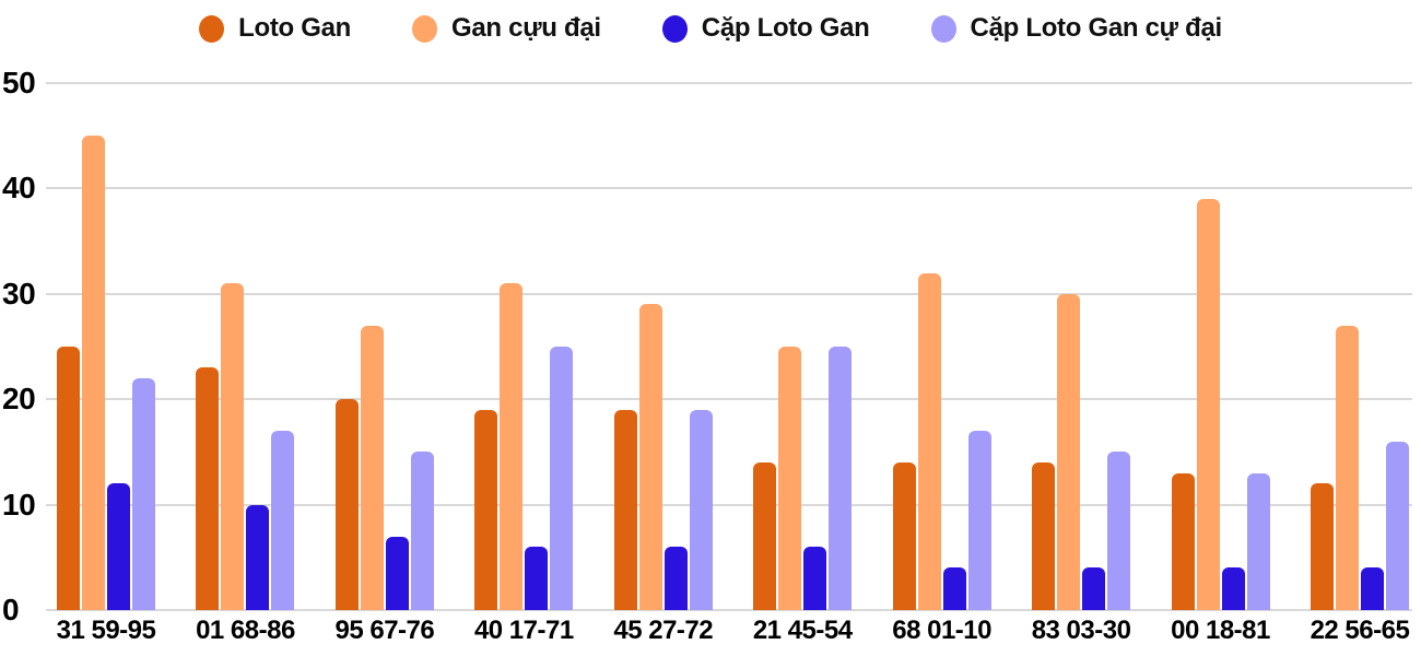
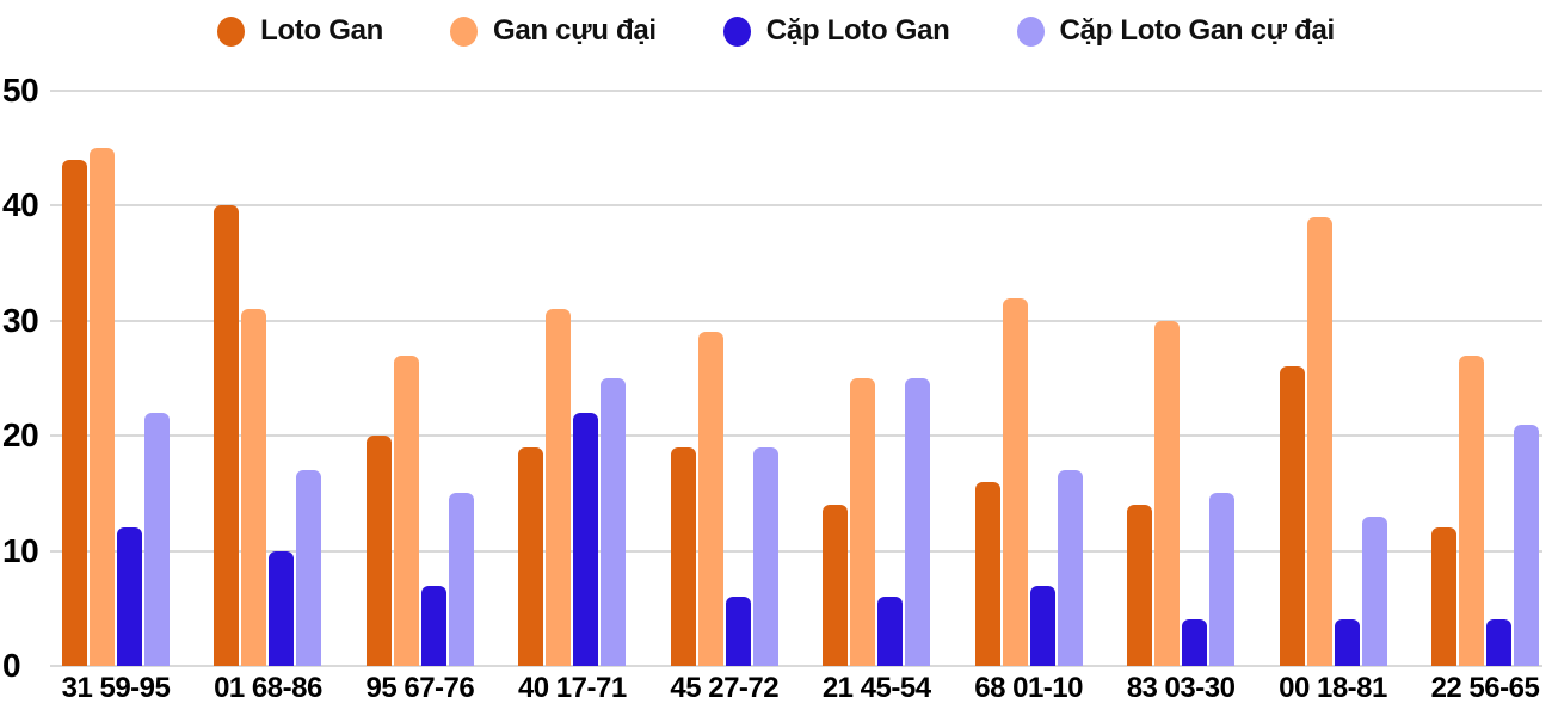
Loto Gan/31 59-95: 25 -> 44
Loto Gan/01 68-86: 23 -> 40
Cặp Loto Gan/40 17-71: 6 -> 22
Loto Gan/68 01-10: 14 -> 16
Cặp Loto Gan/68 01-10: 4 -> 7
Loto Gan/00 18-81: 13 -> 26
Cặp Loto Gan cự đại/22 56-65: 16 -> 21
